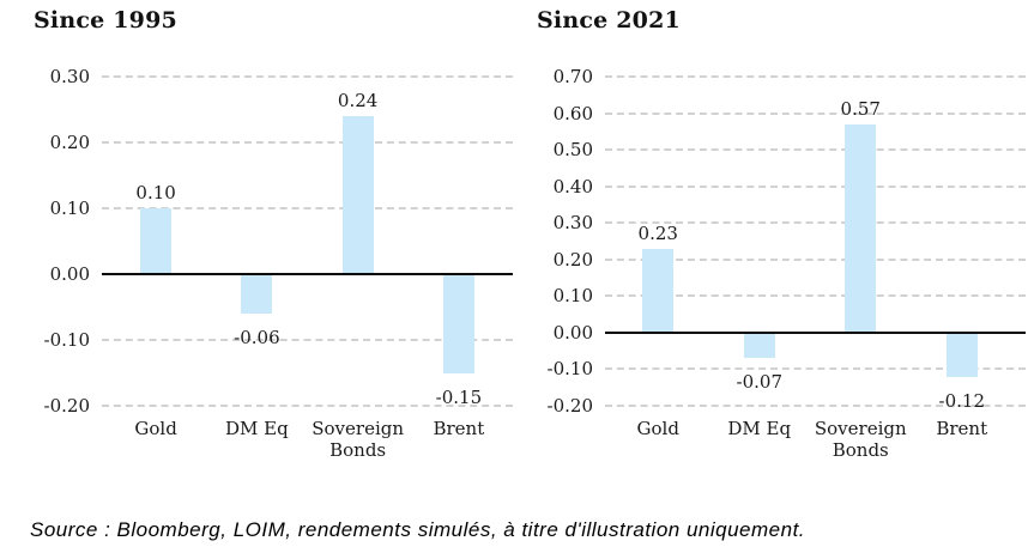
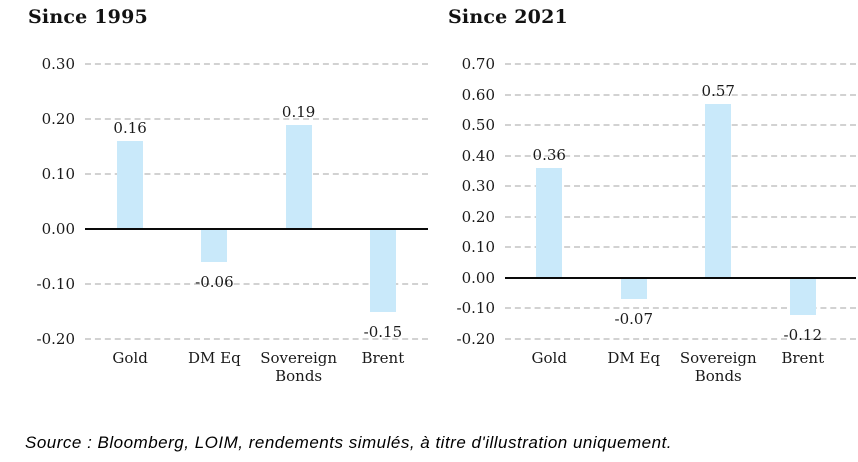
Since 1995/Gold: 0.10 -> 0.16
Since 1995/Sovereign Bonds: 0.24 -> 0.19
Since 2021/Gold: 0.23 -> 0.36
